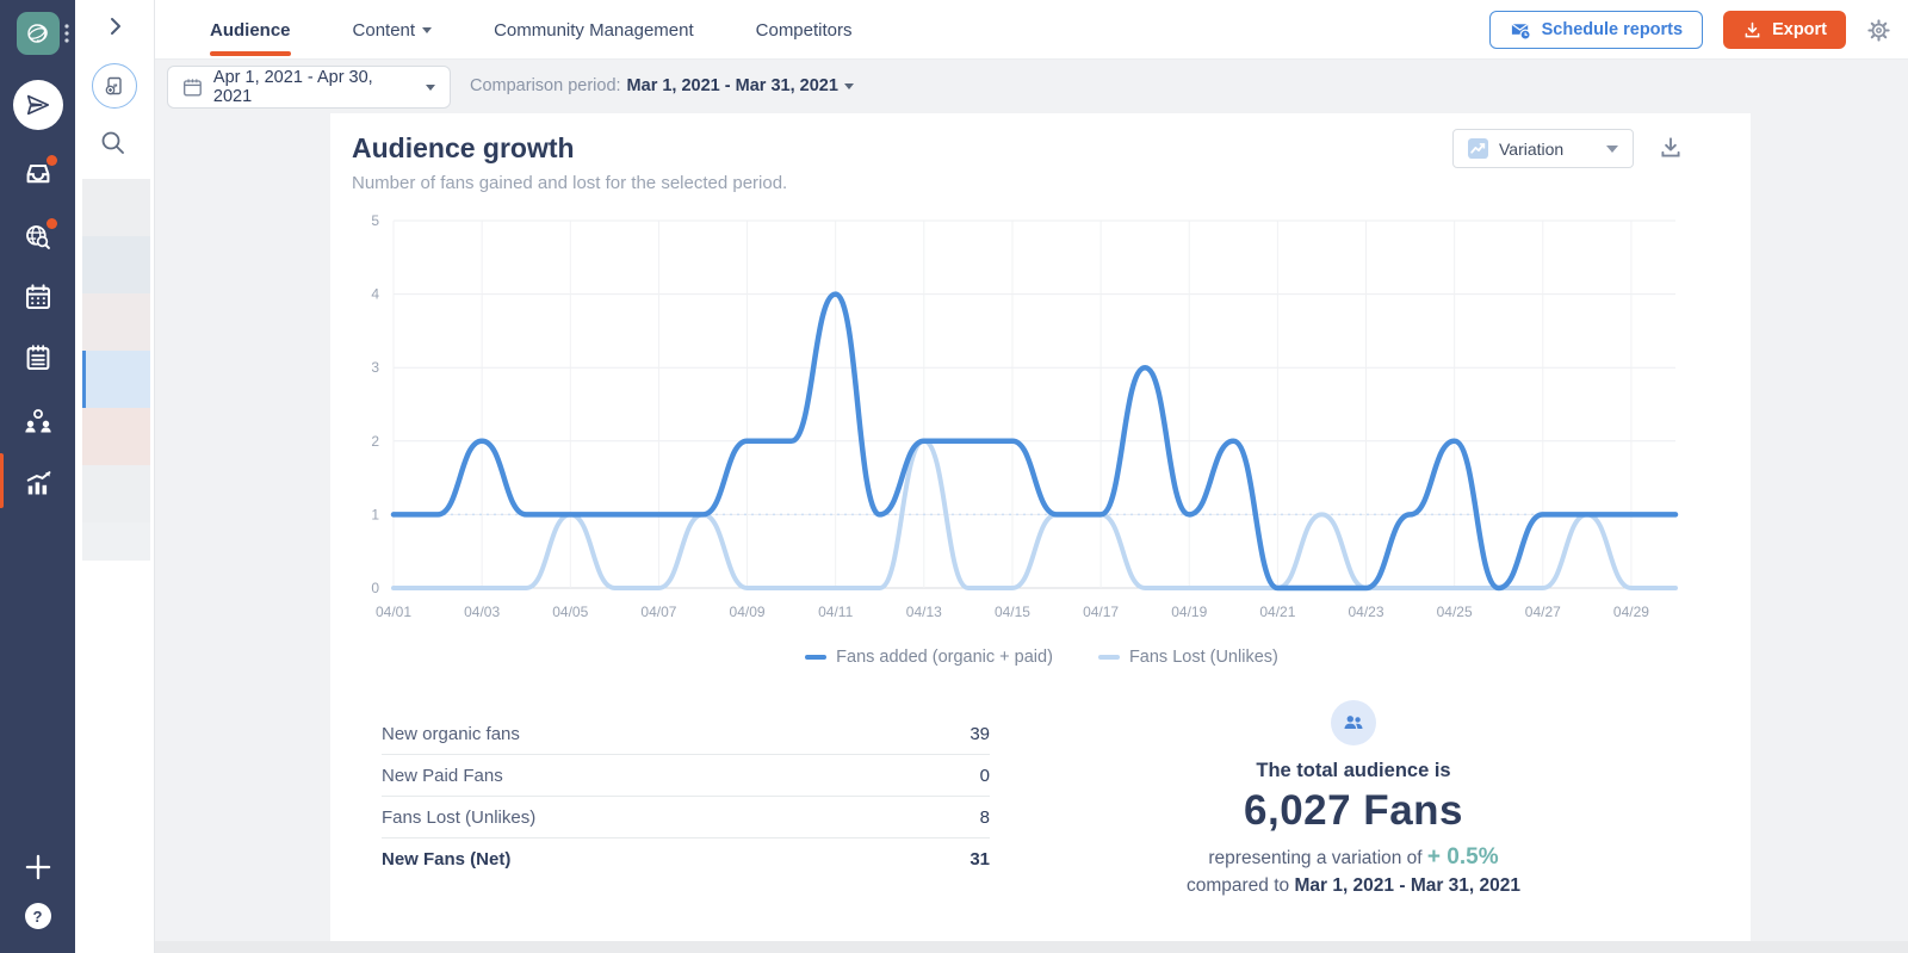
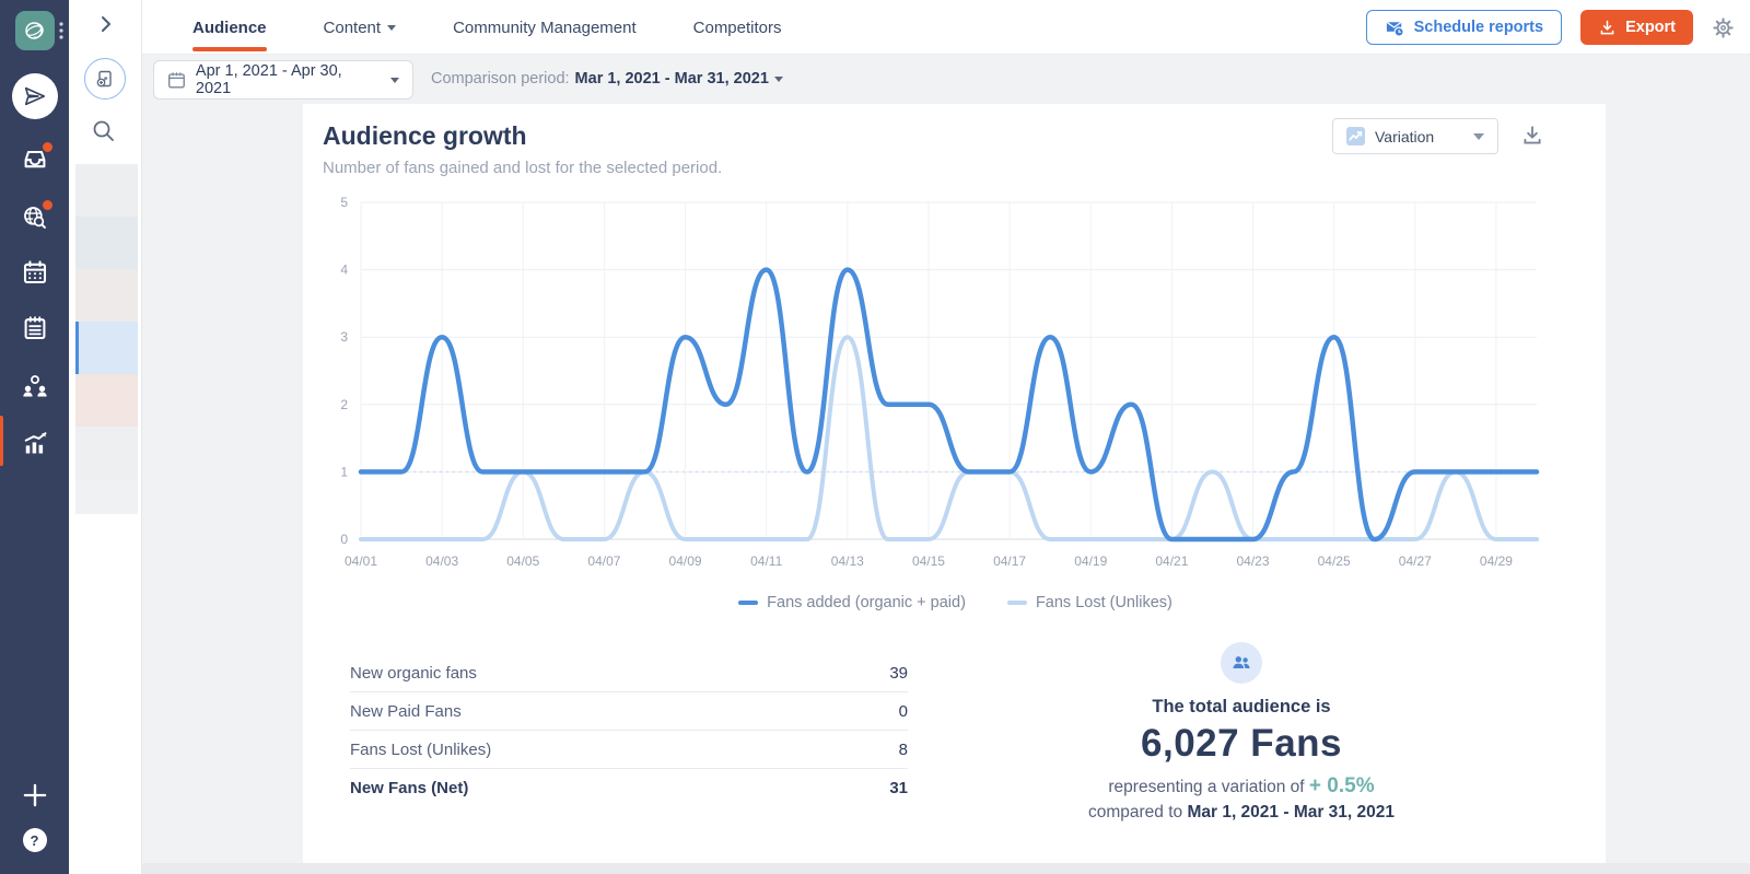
Fans added (organic + paid)/04/03: 2 -> 3
Fans added (organic + paid)/04/09: 2 -> 3
Fans added (organic + paid)/04/13: 2 -> 4
Fans Lost (Unlikes)/04/13: 2 -> 3
Fans added (organic + paid)/04/25: 2 -> 3
